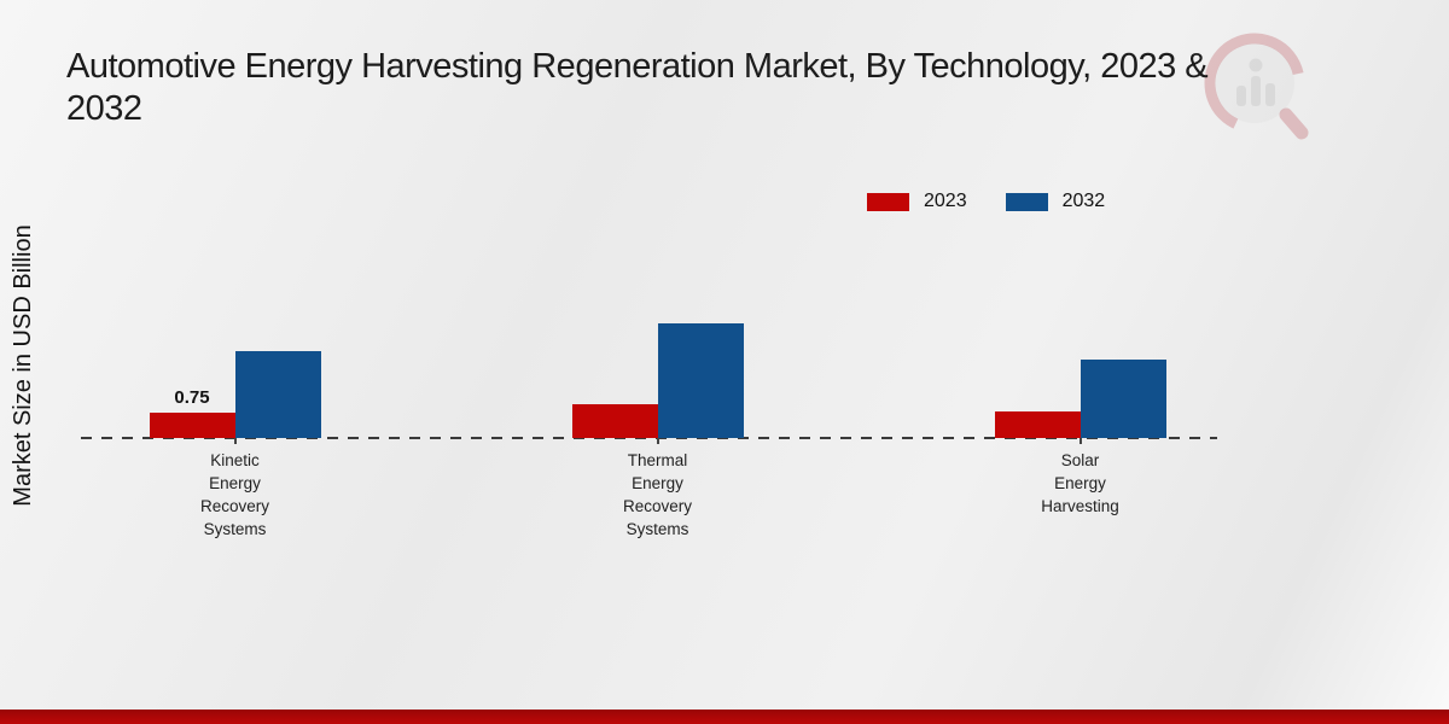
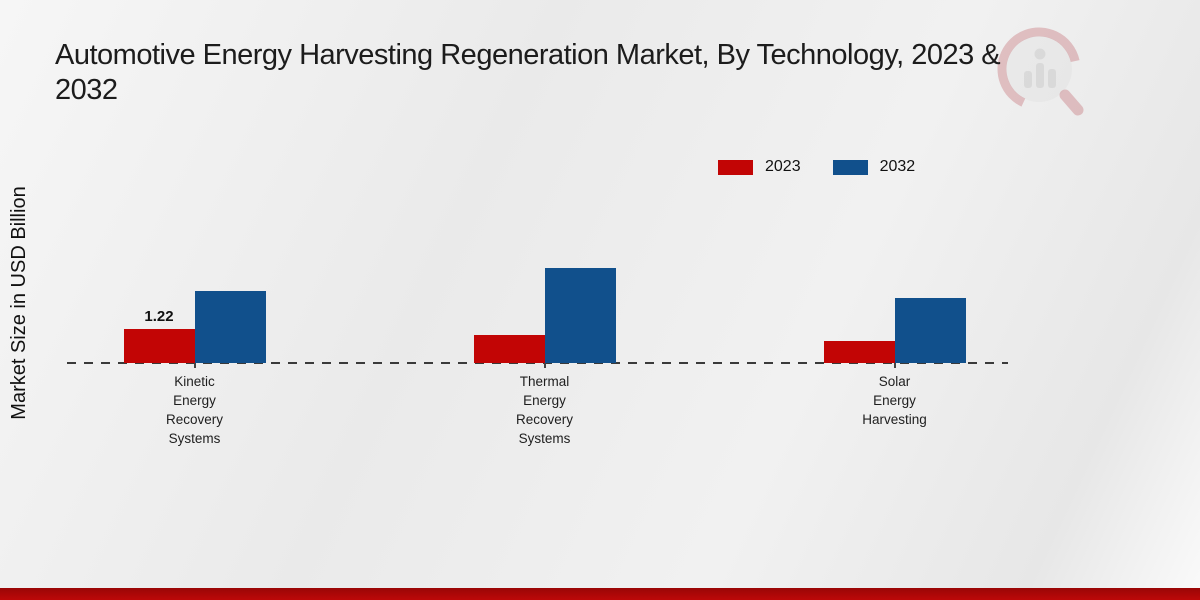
2023/Kinetic Energy Recovery Systems: 0.75 -> 1.22
